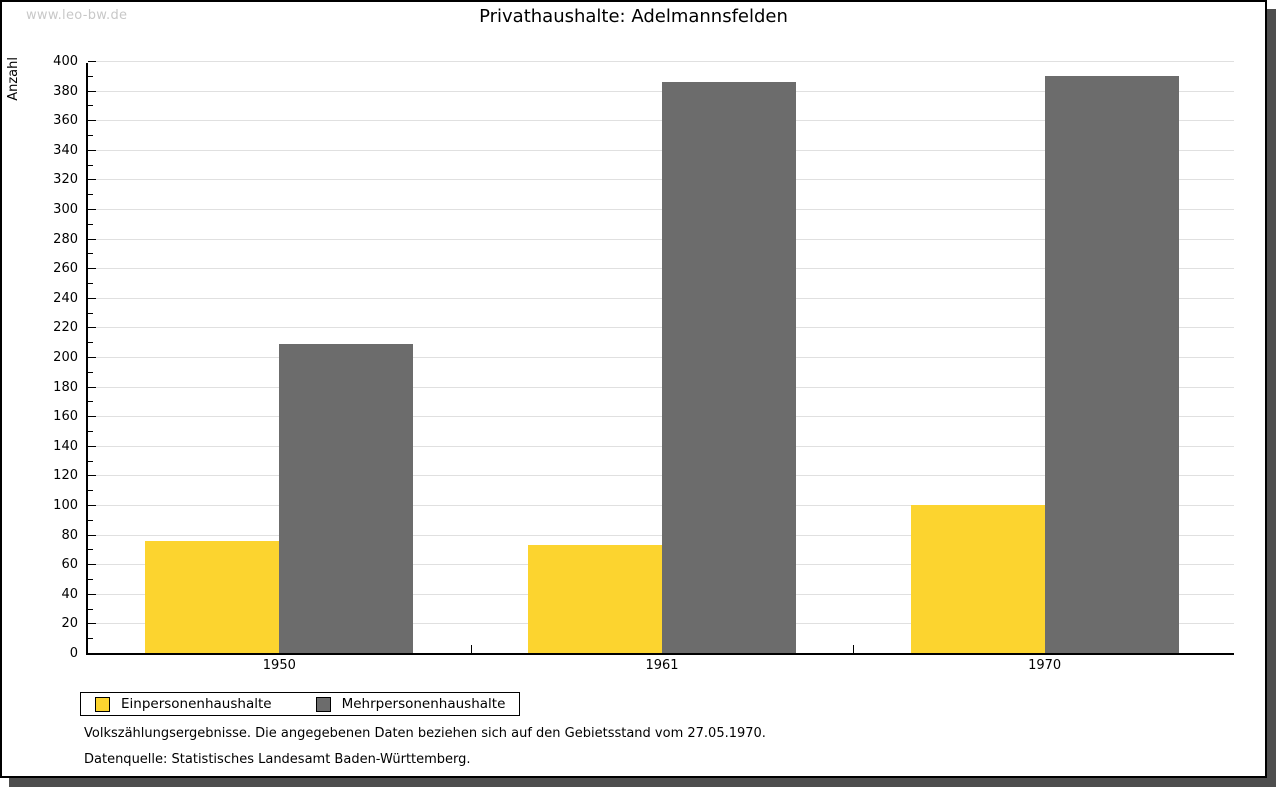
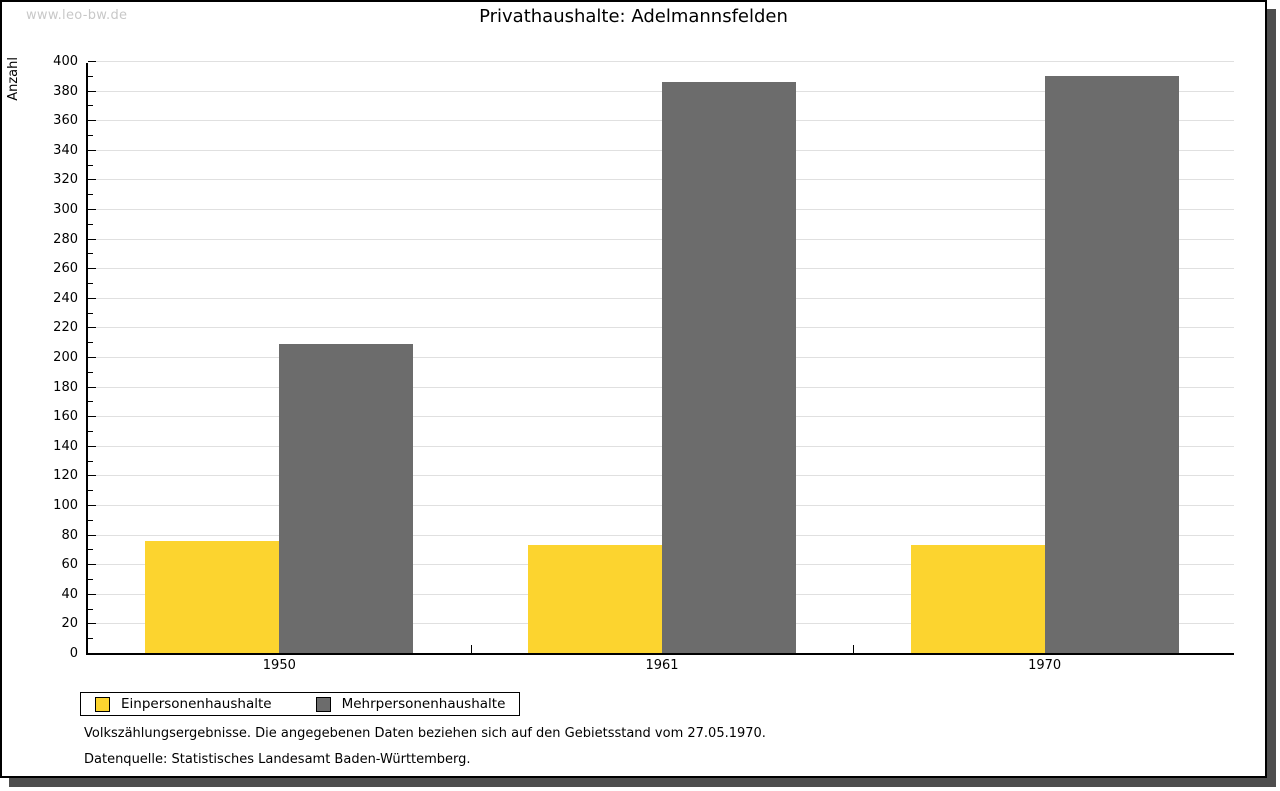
Einpersonenhaushalte/1970: 100 -> 73
